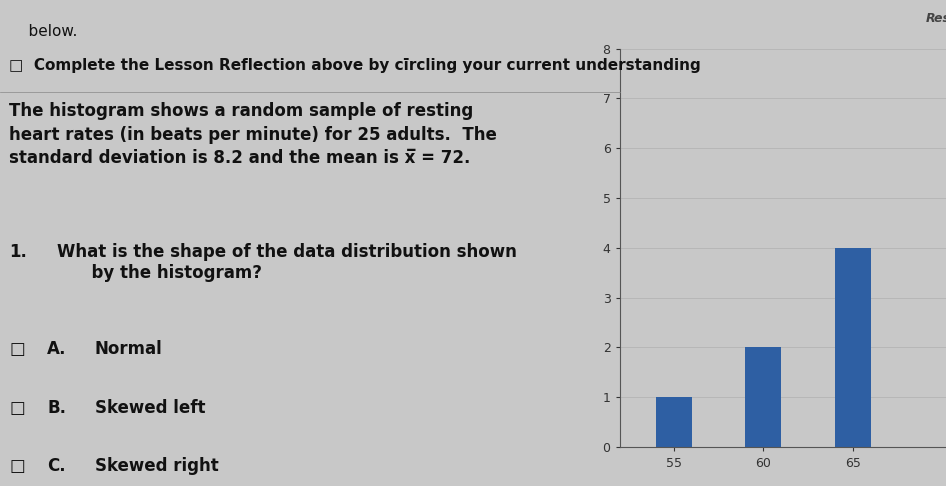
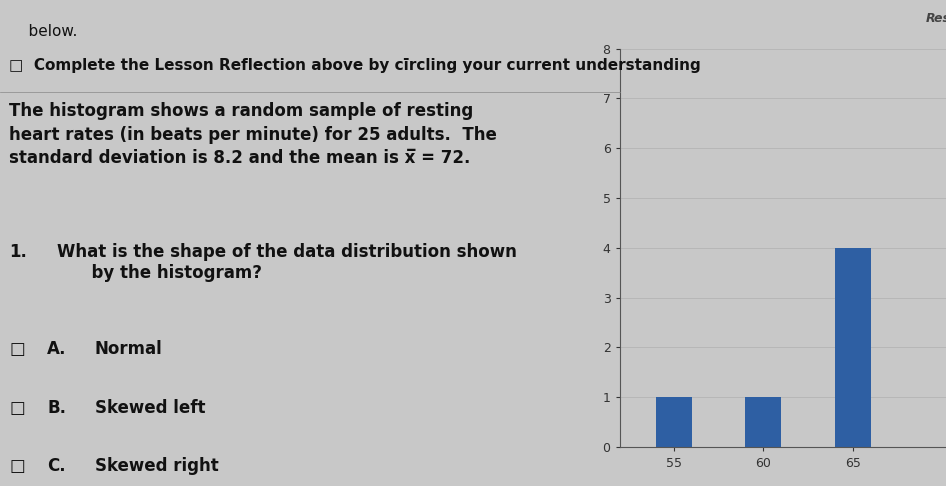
60: 2 -> 1
